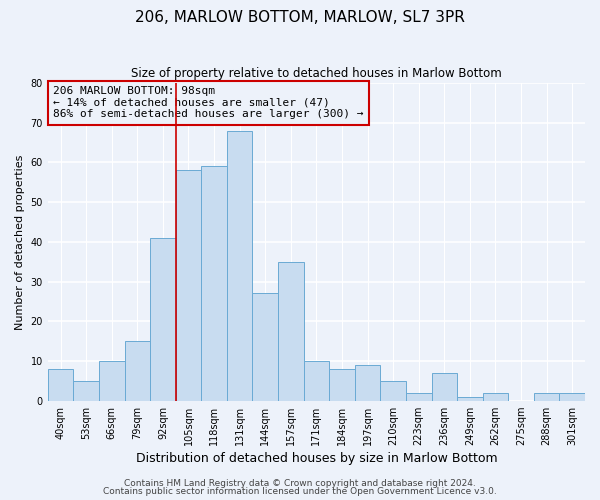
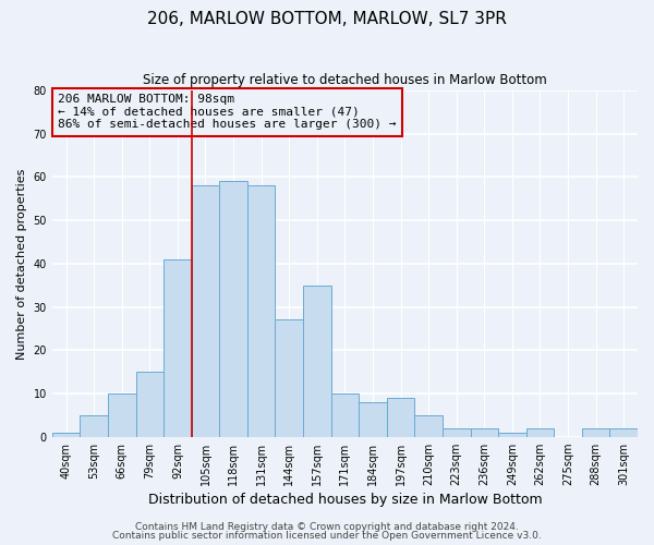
40sqm: 8 -> 1
131sqm: 68 -> 58
236sqm: 7 -> 2
